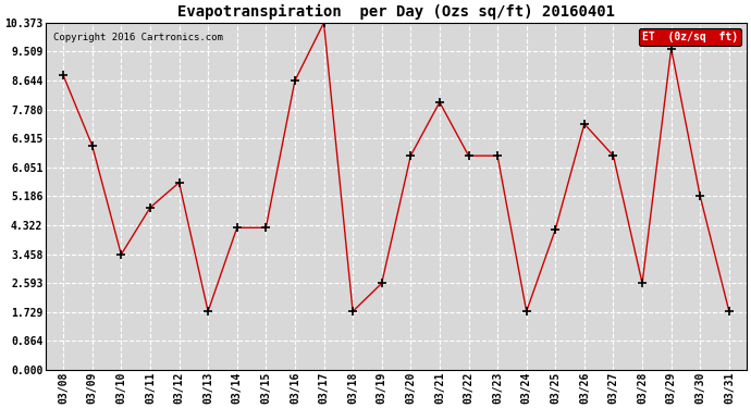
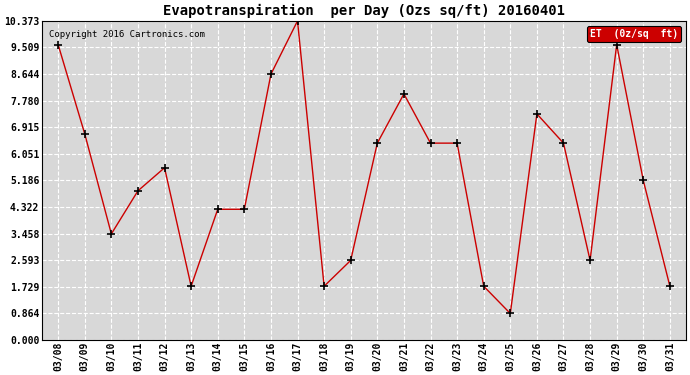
03/08: 8.80 -> 9.60
03/25: 4.20 -> 0.86
